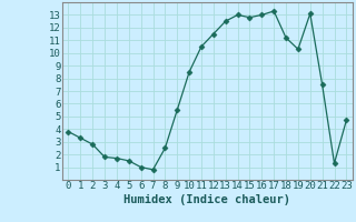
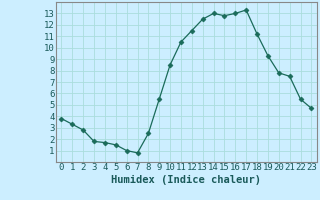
19: 10.3 -> 9.3
20: 13.1 -> 7.8
22: 1.3 -> 5.5
